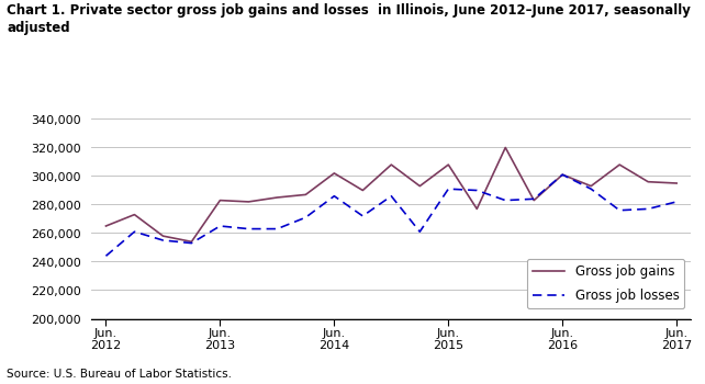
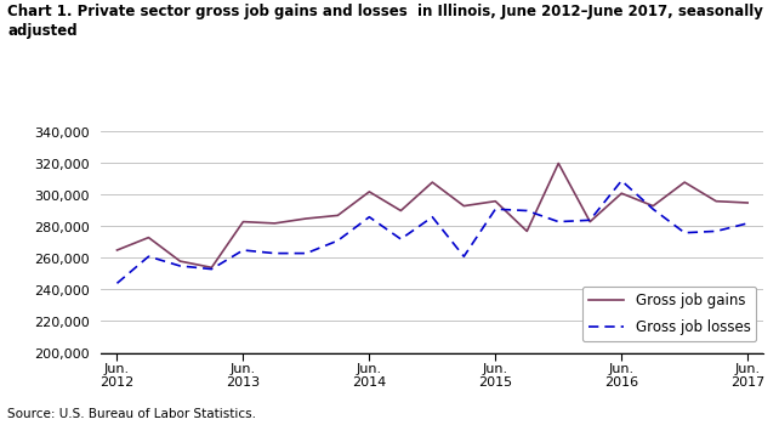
Gross job gains/Jun. 2015: 308,000 -> 296,000
Gross job losses/Jun. 2016: 301,000 -> 309,000
